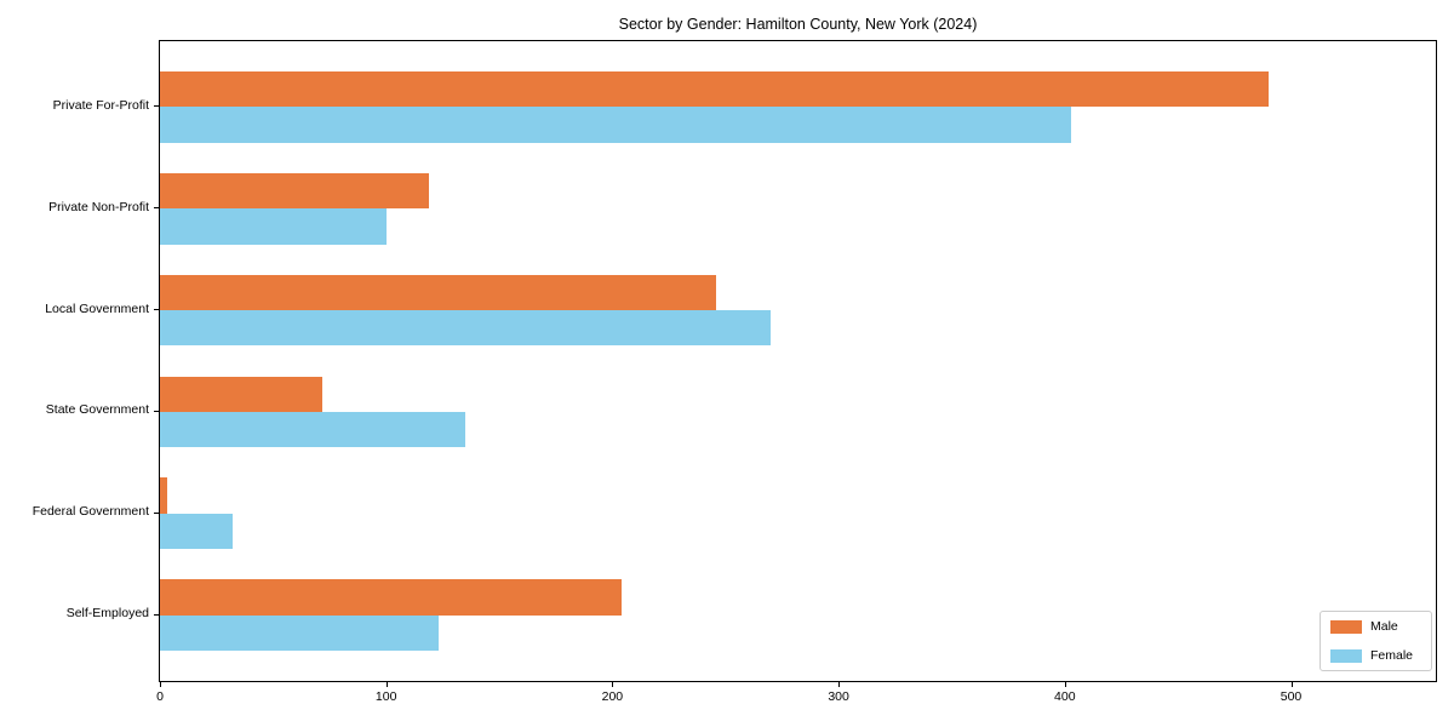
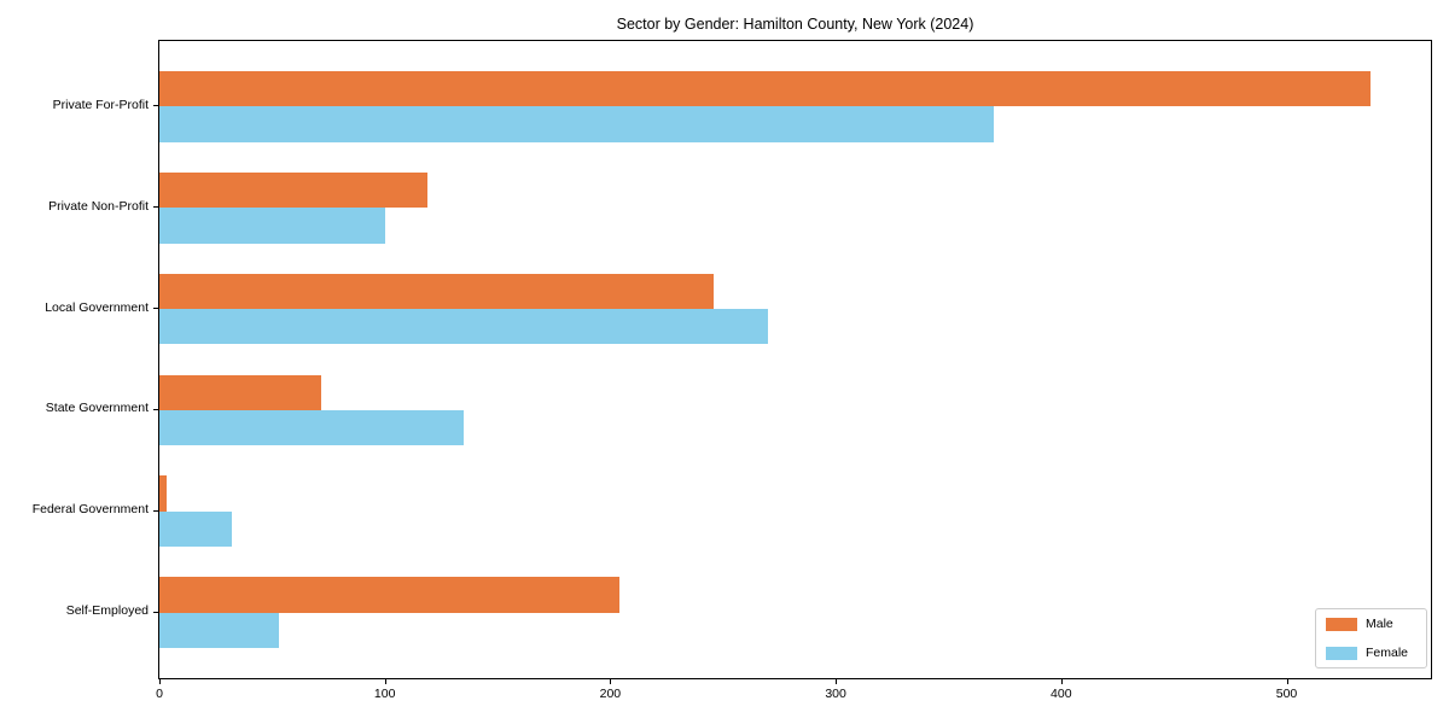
Male/Private For-Profit: 490 -> 537
Female/Private For-Profit: 403 -> 370
Female/Self-Employed: 123 -> 53
